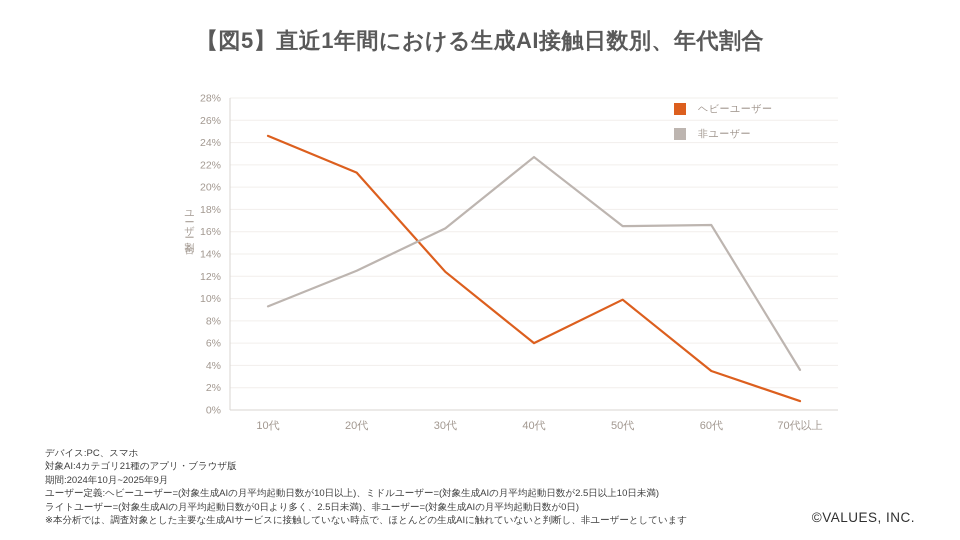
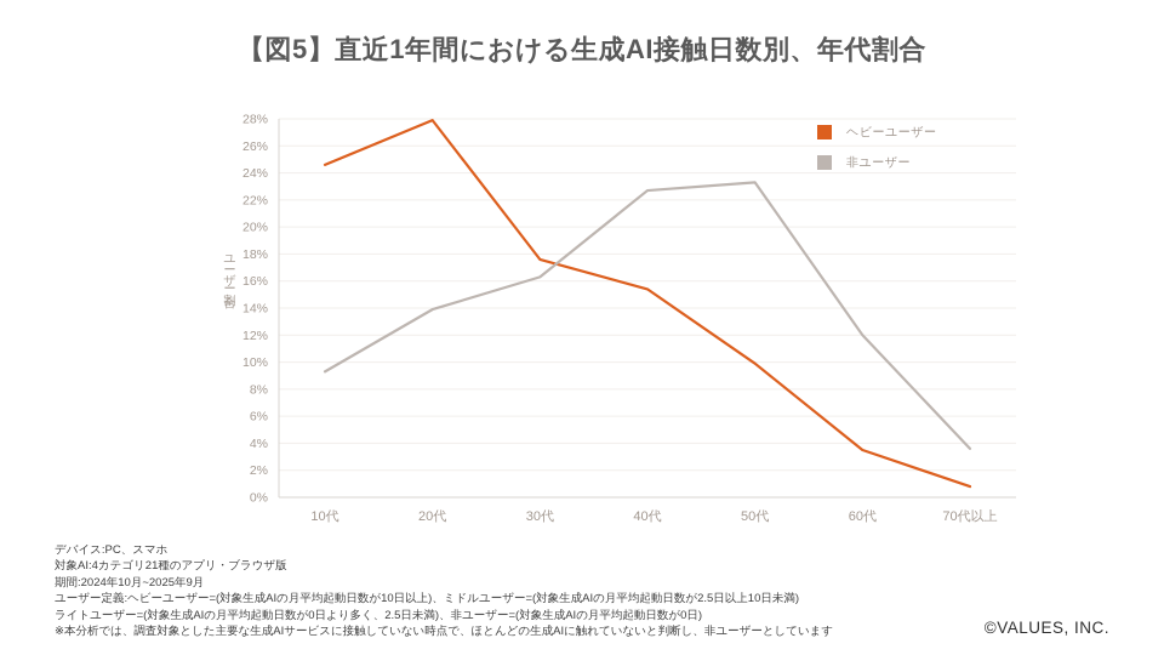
ヘビーユーザー/20代: 21.3% -> 27.9%
非ユーザー/20代: 12.5% -> 13.9%
ヘビーユーザー/30代: 12.4% -> 17.6%
ヘビーユーザー/40代: 6.0% -> 15.4%
非ユーザー/50代: 16.5% -> 23.3%
非ユーザー/60代: 16.6% -> 12.0%
